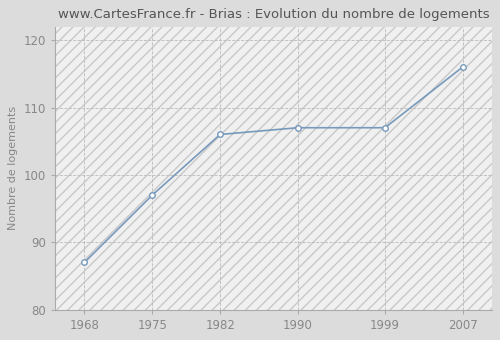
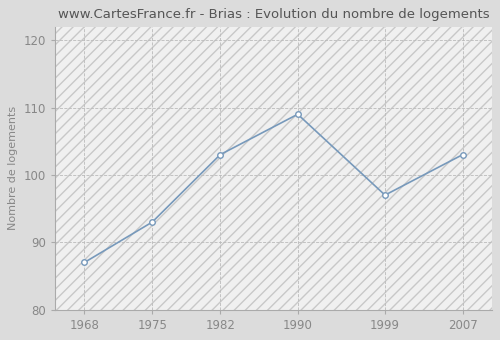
1975: 97 -> 93
1982: 106 -> 103
1990: 107 -> 109
1999: 107 -> 97
2007: 116 -> 103
